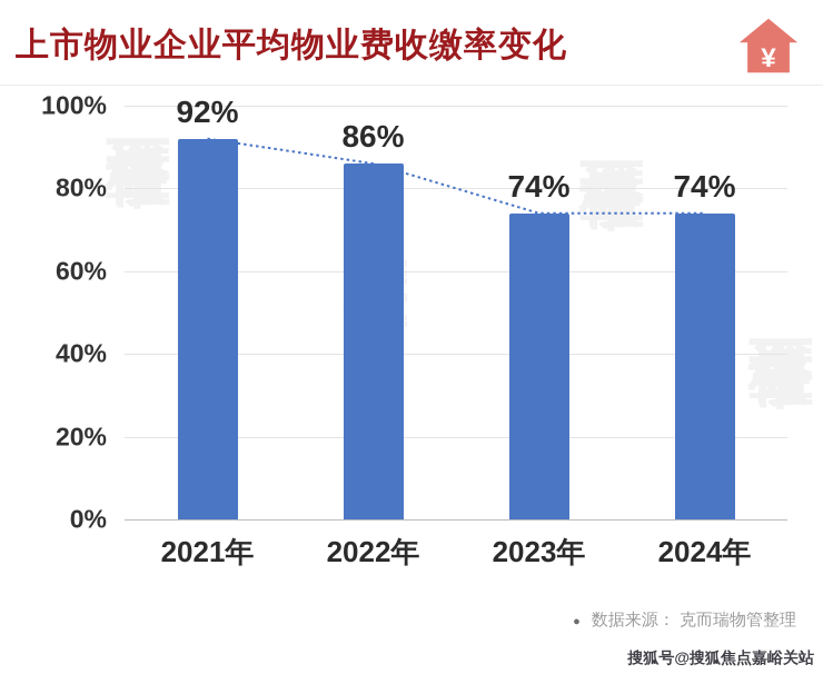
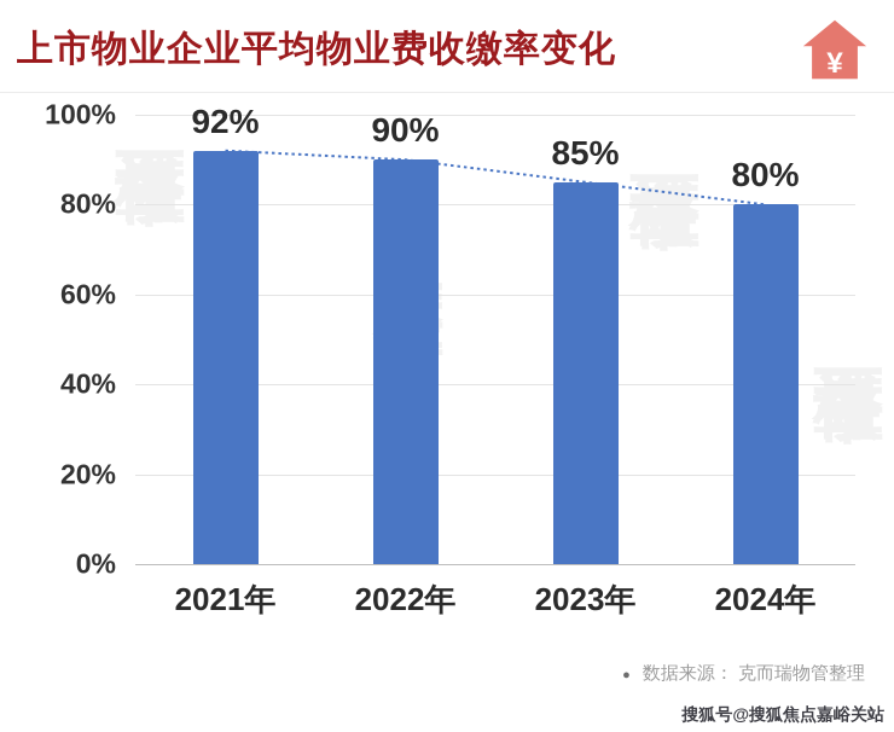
2022年: 86% -> 90%
2023年: 74% -> 85%
2024年: 74% -> 80%
